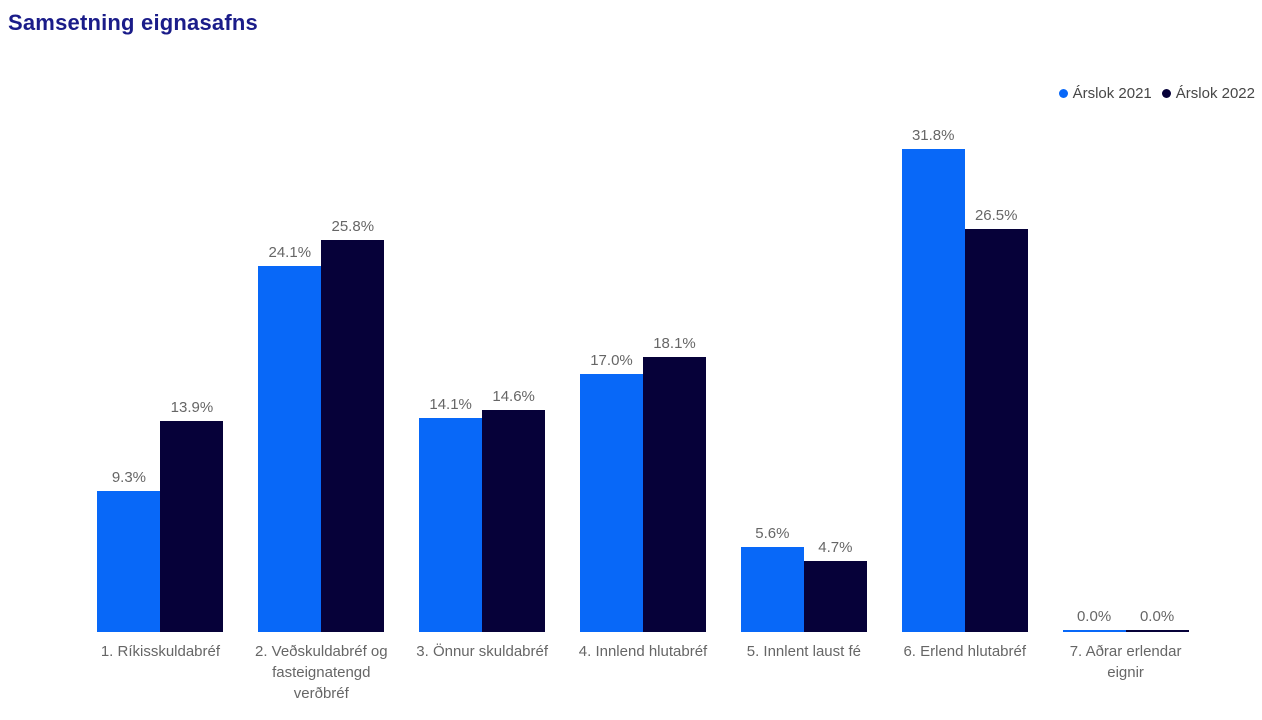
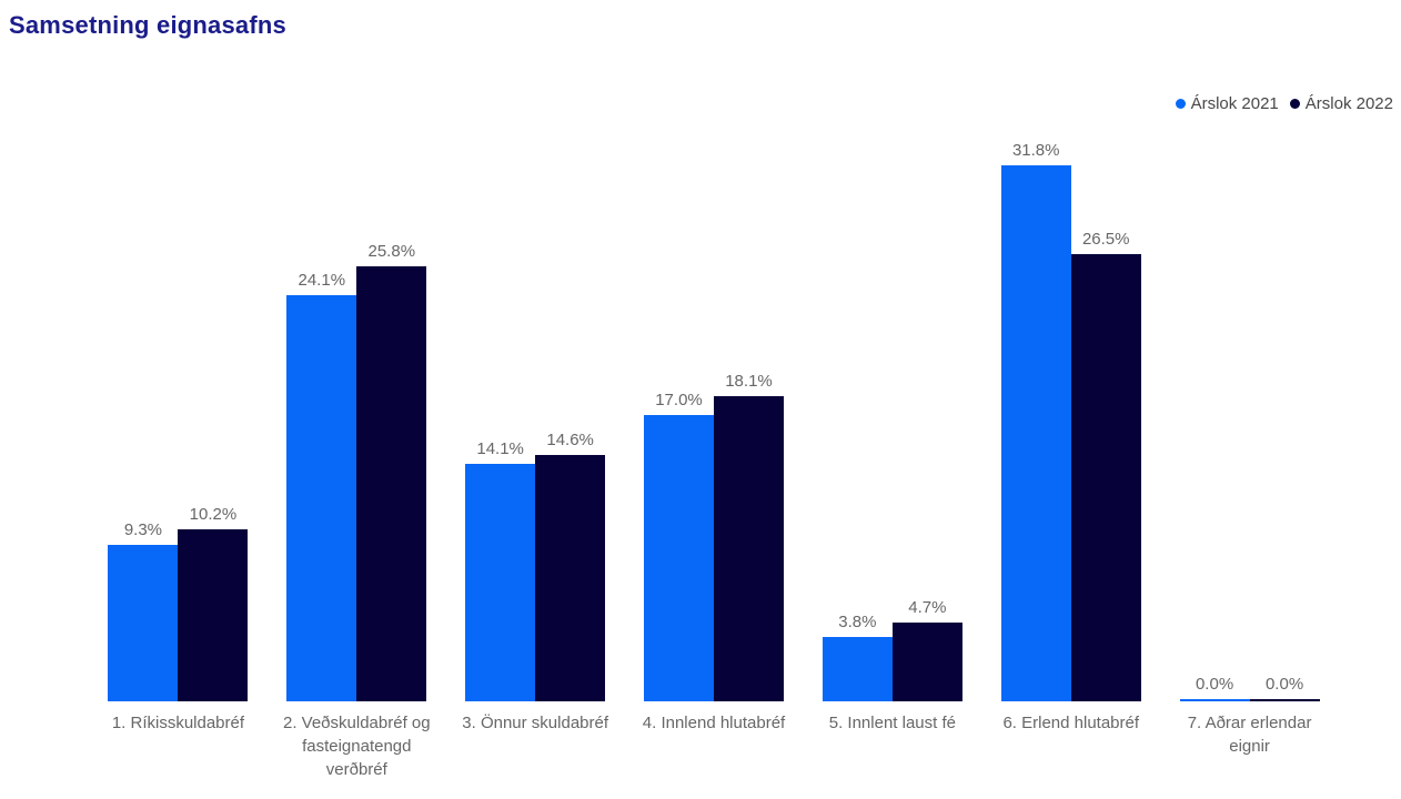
Árslok 2022/1. Ríkisskuldabréf: 13.9% -> 10.2%
Árslok 2021/5. Innlent laust fé: 5.6% -> 3.8%
